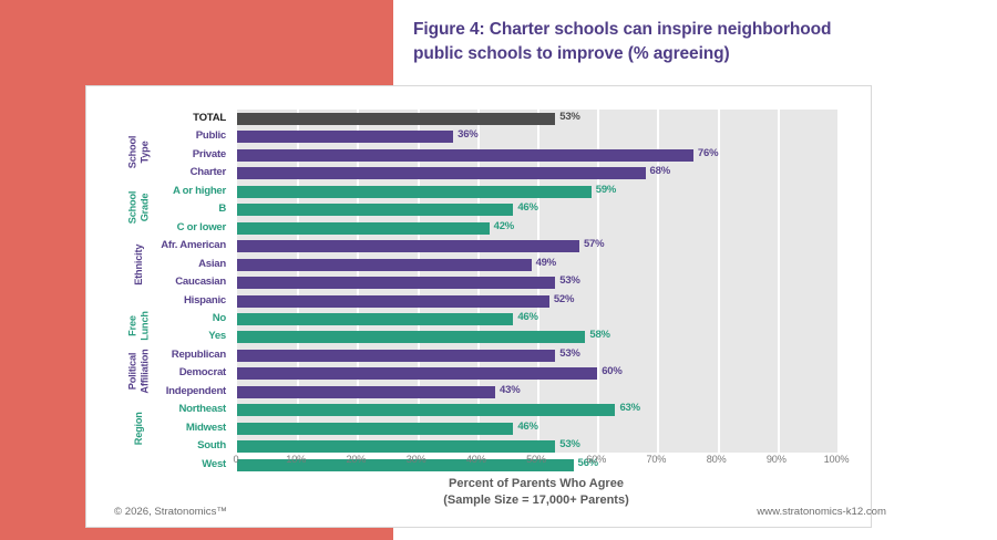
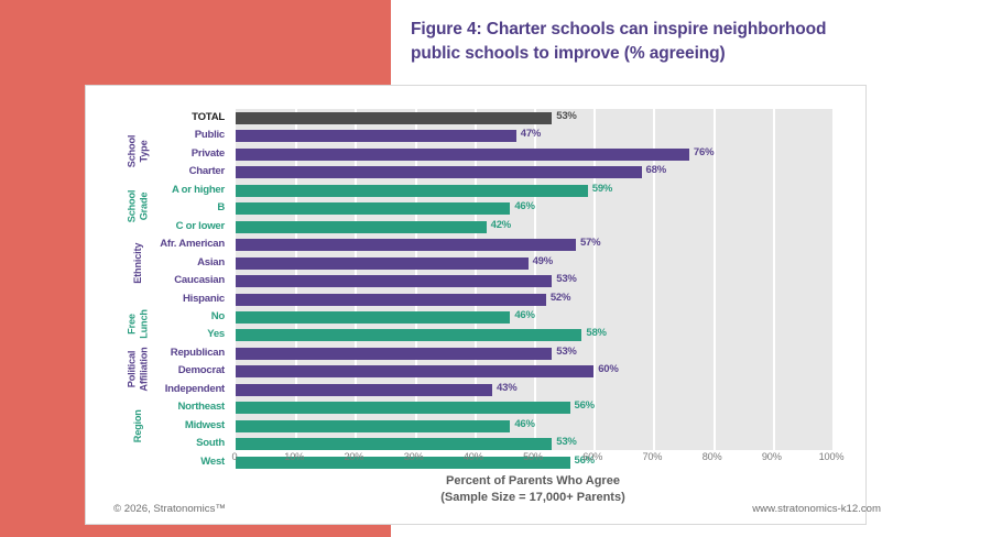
Public: 36% -> 47%
Northeast: 63% -> 56%
